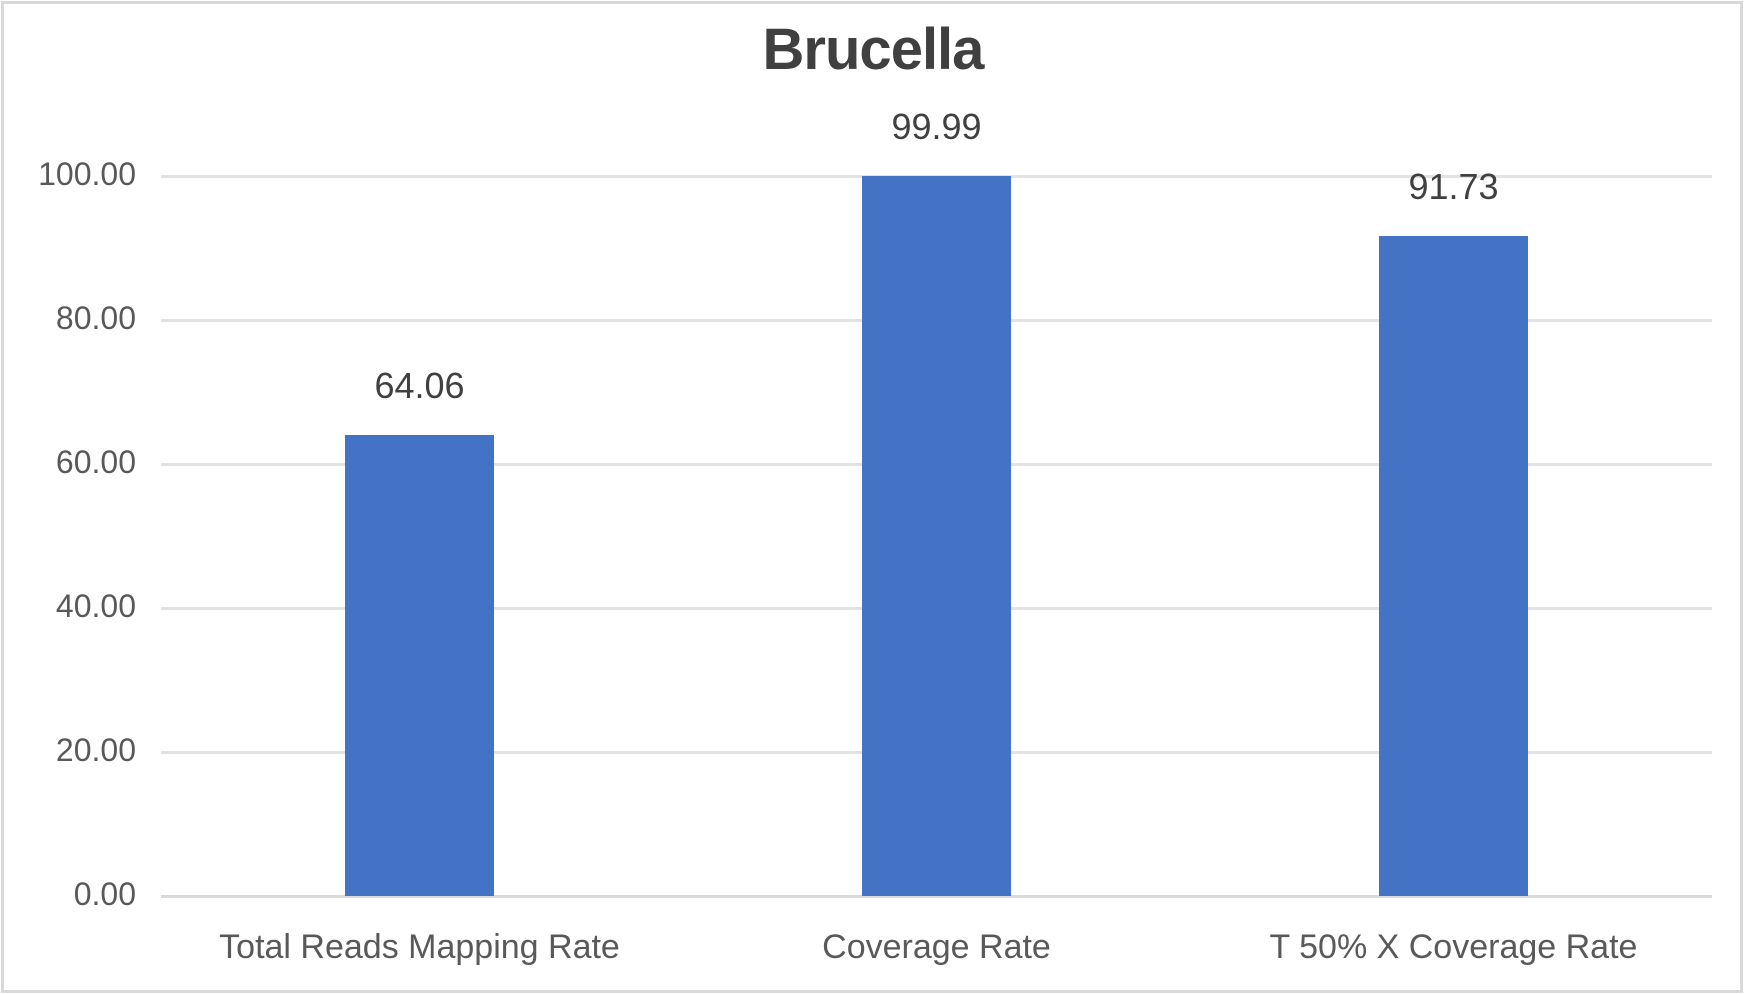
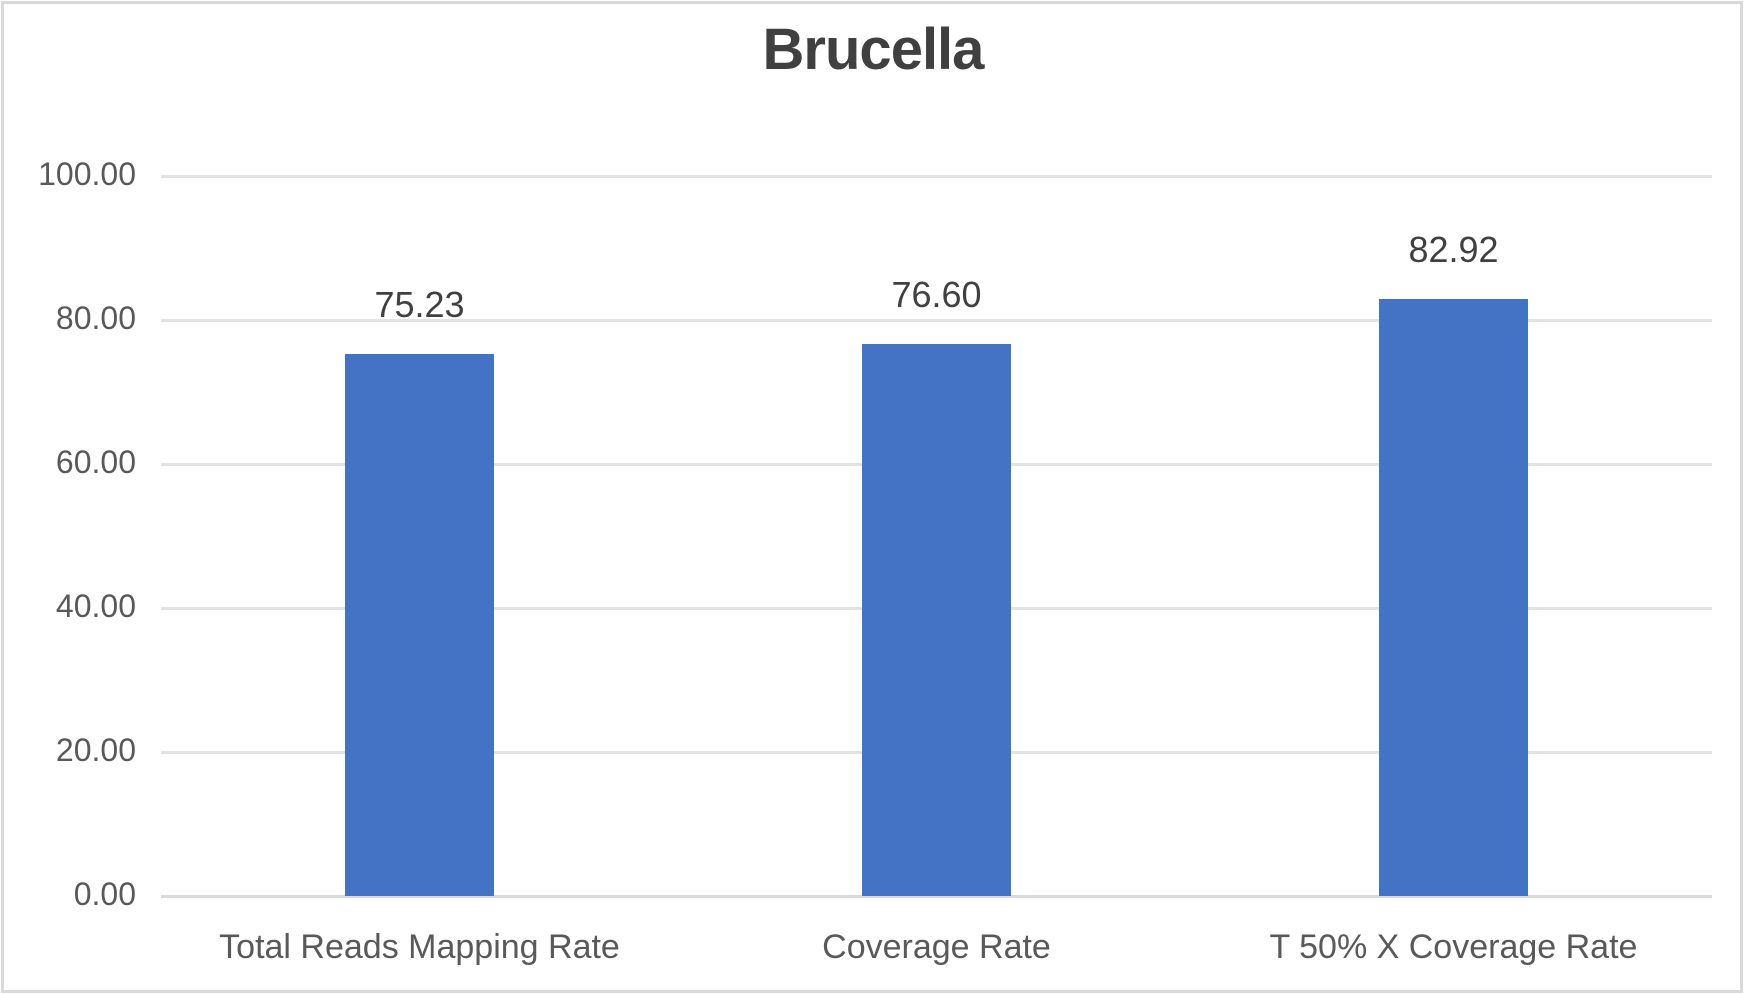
Total Reads Mapping Rate: 64.06 -> 75.23
Coverage Rate: 99.99 -> 76.60
T 50% X Coverage Rate: 91.73 -> 82.92
